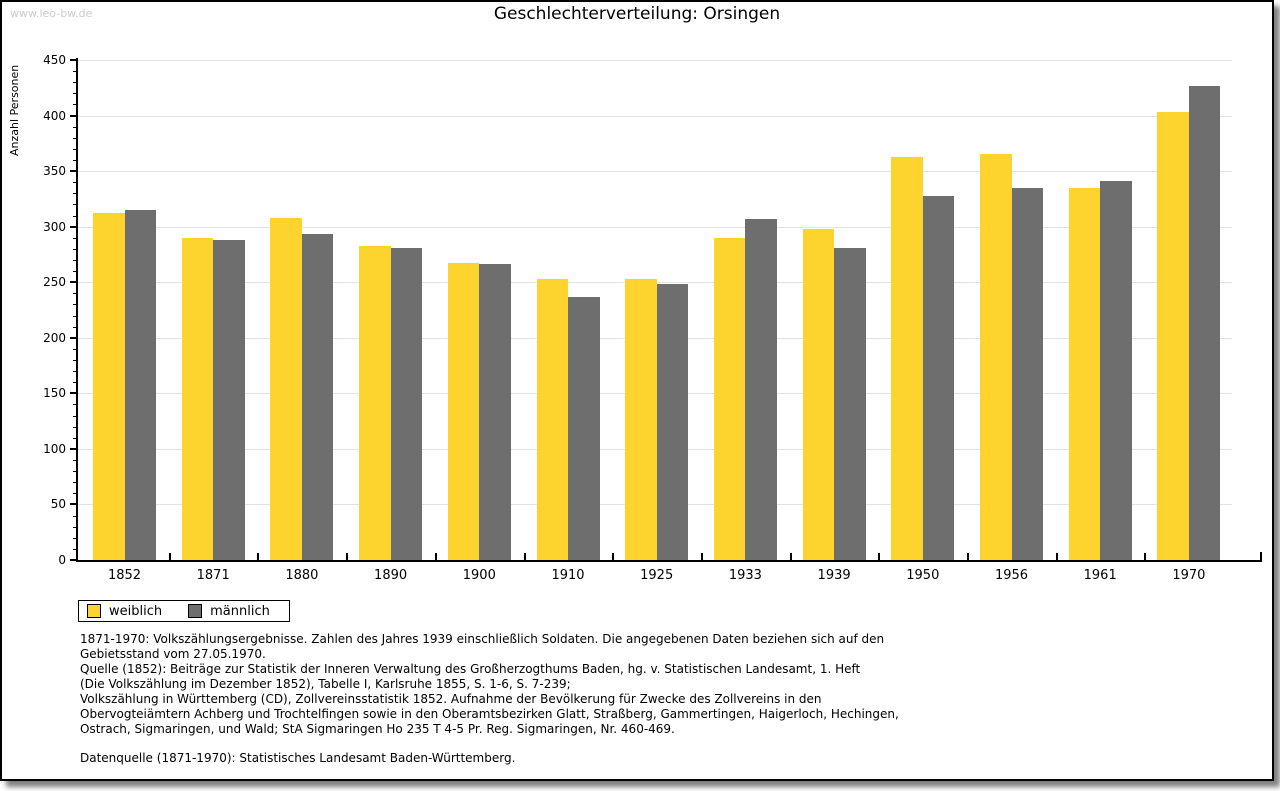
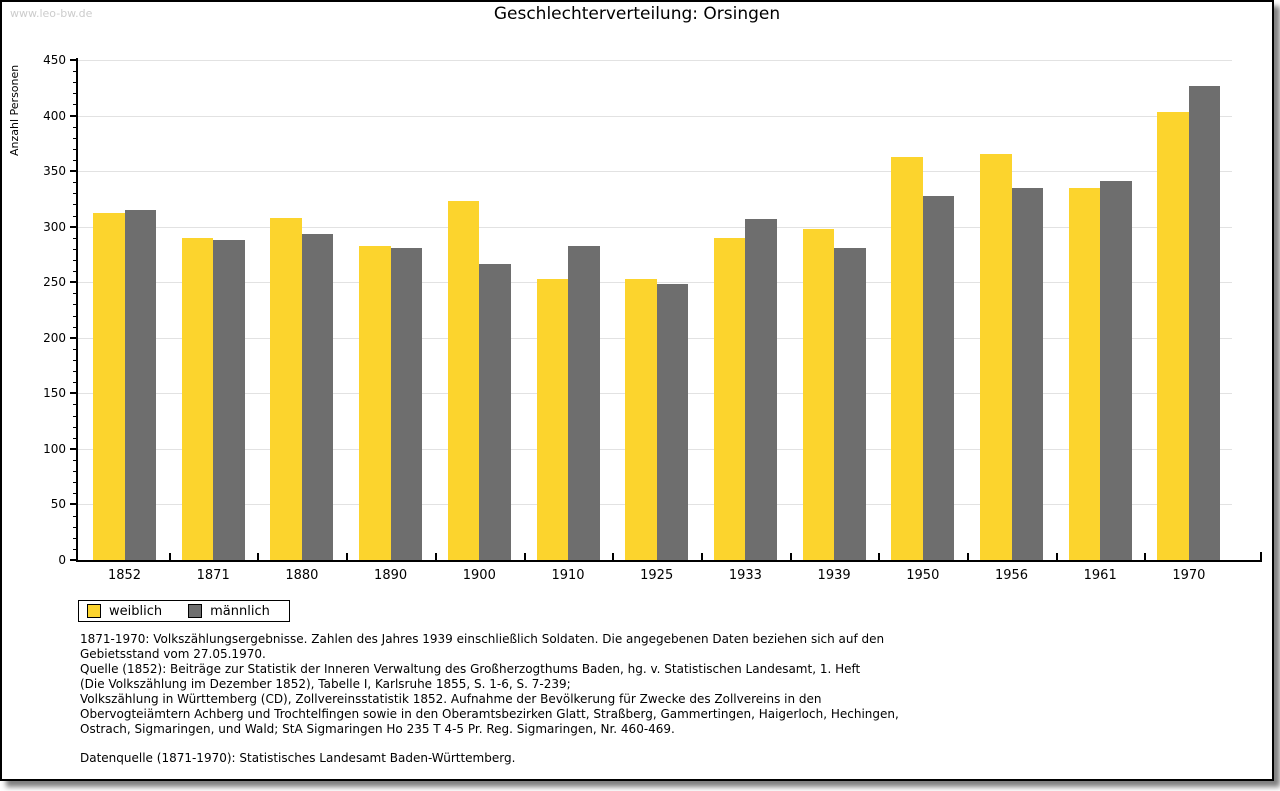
weiblich/1900: 267 -> 323
männlich/1910: 237 -> 283
